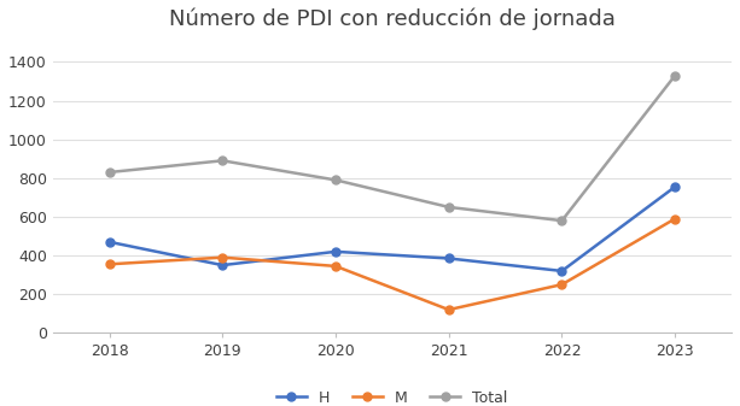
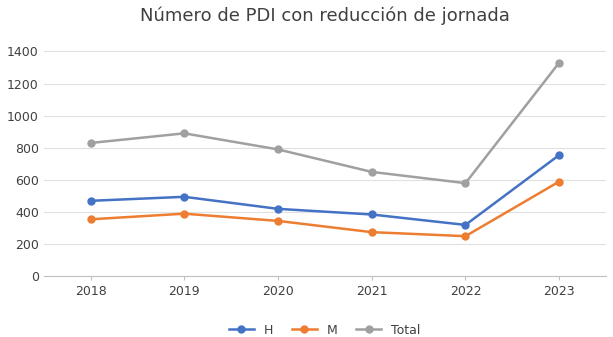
H/2019: 350 -> 500
M/2021: 120 -> 280
